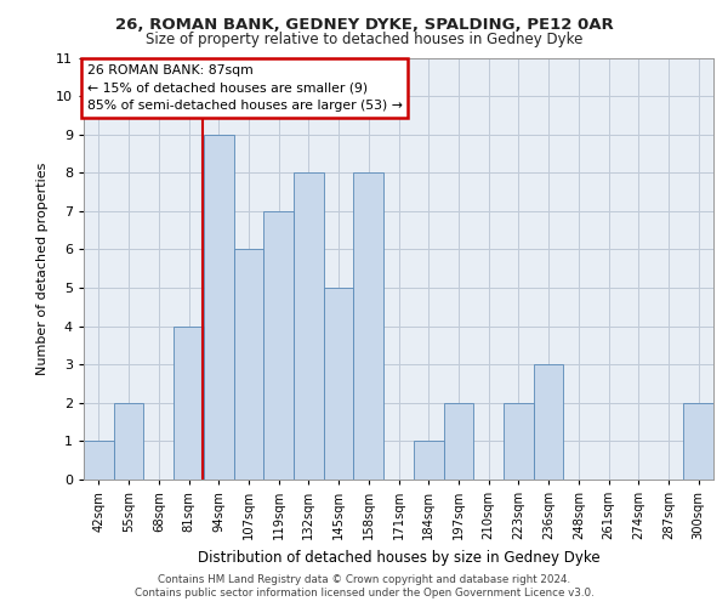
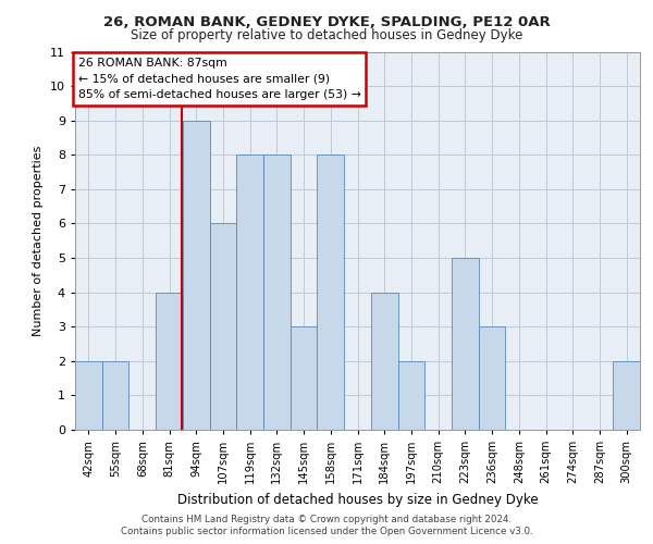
42sqm: 1 -> 2
119sqm: 7 -> 8
145sqm: 5 -> 3
184sqm: 1 -> 4
223sqm: 2 -> 5
